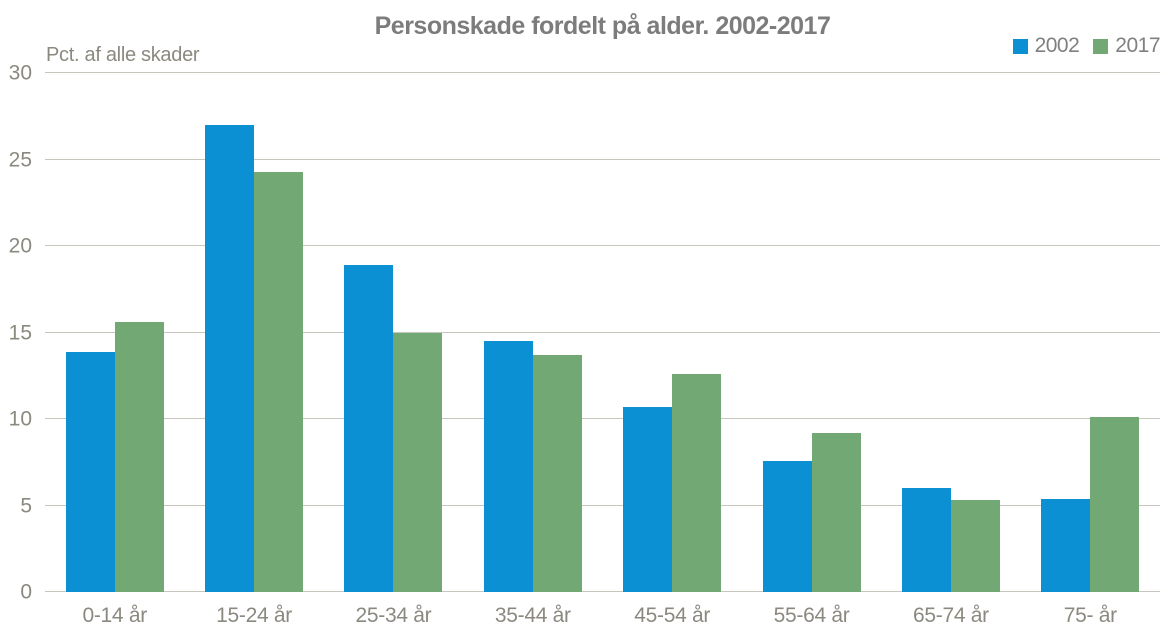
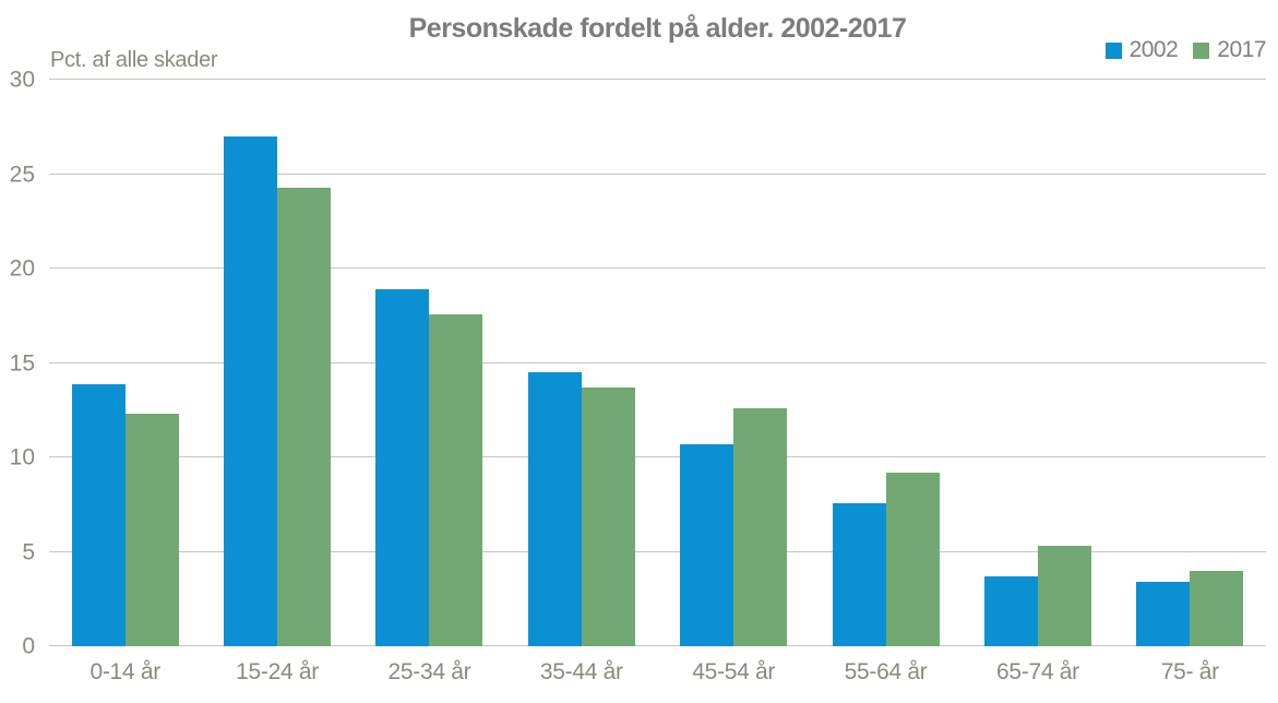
2017/0-14 år: 15.6 -> 12.3
2017/25-34 år: 15.0 -> 17.6
2002/65-74 år: 6.0 -> 3.7
2002/75- år: 5.4 -> 3.4
2017/75- år: 10.1 -> 4.0
